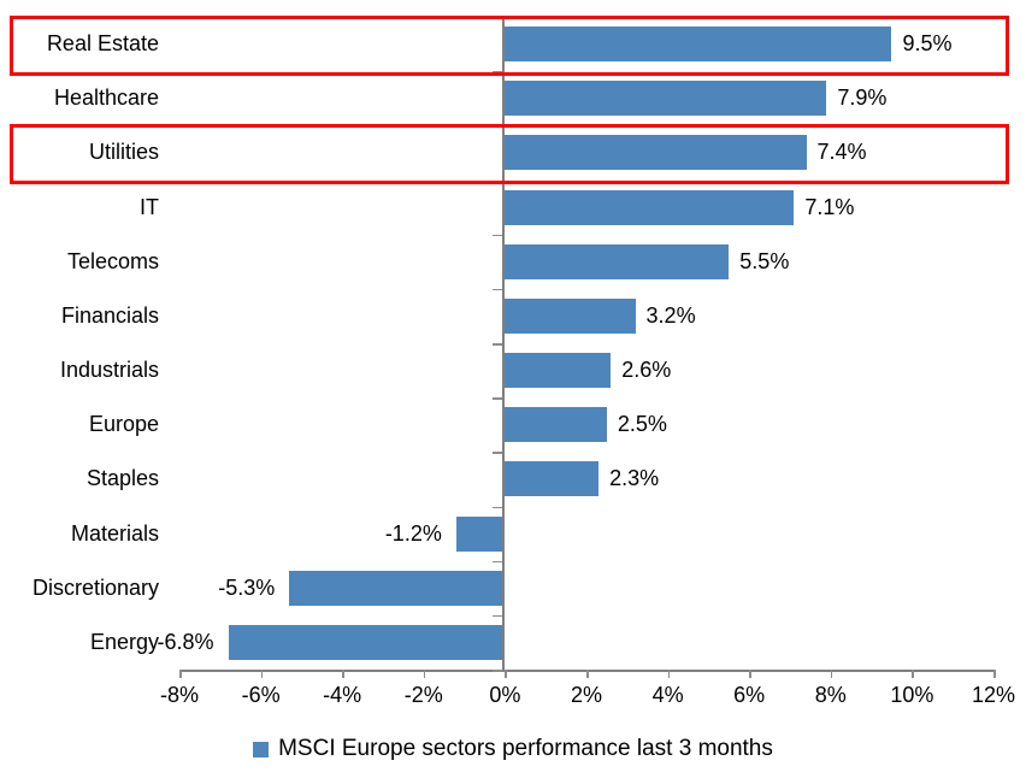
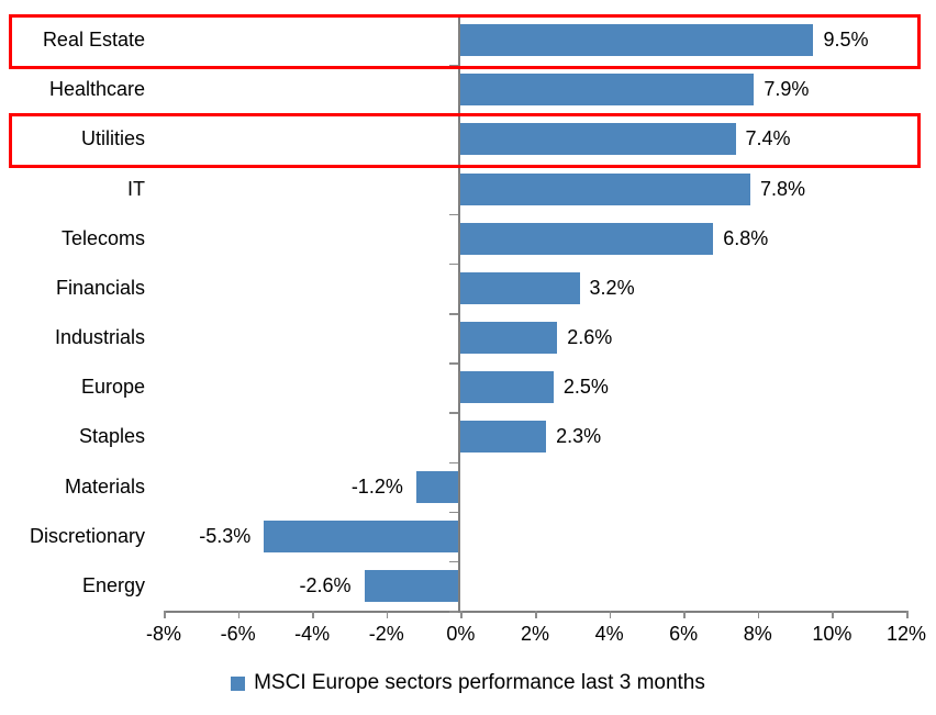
IT: 7.1% -> 7.8%
Telecoms: 5.5% -> 6.8%
Energy: -6.8% -> -2.6%
